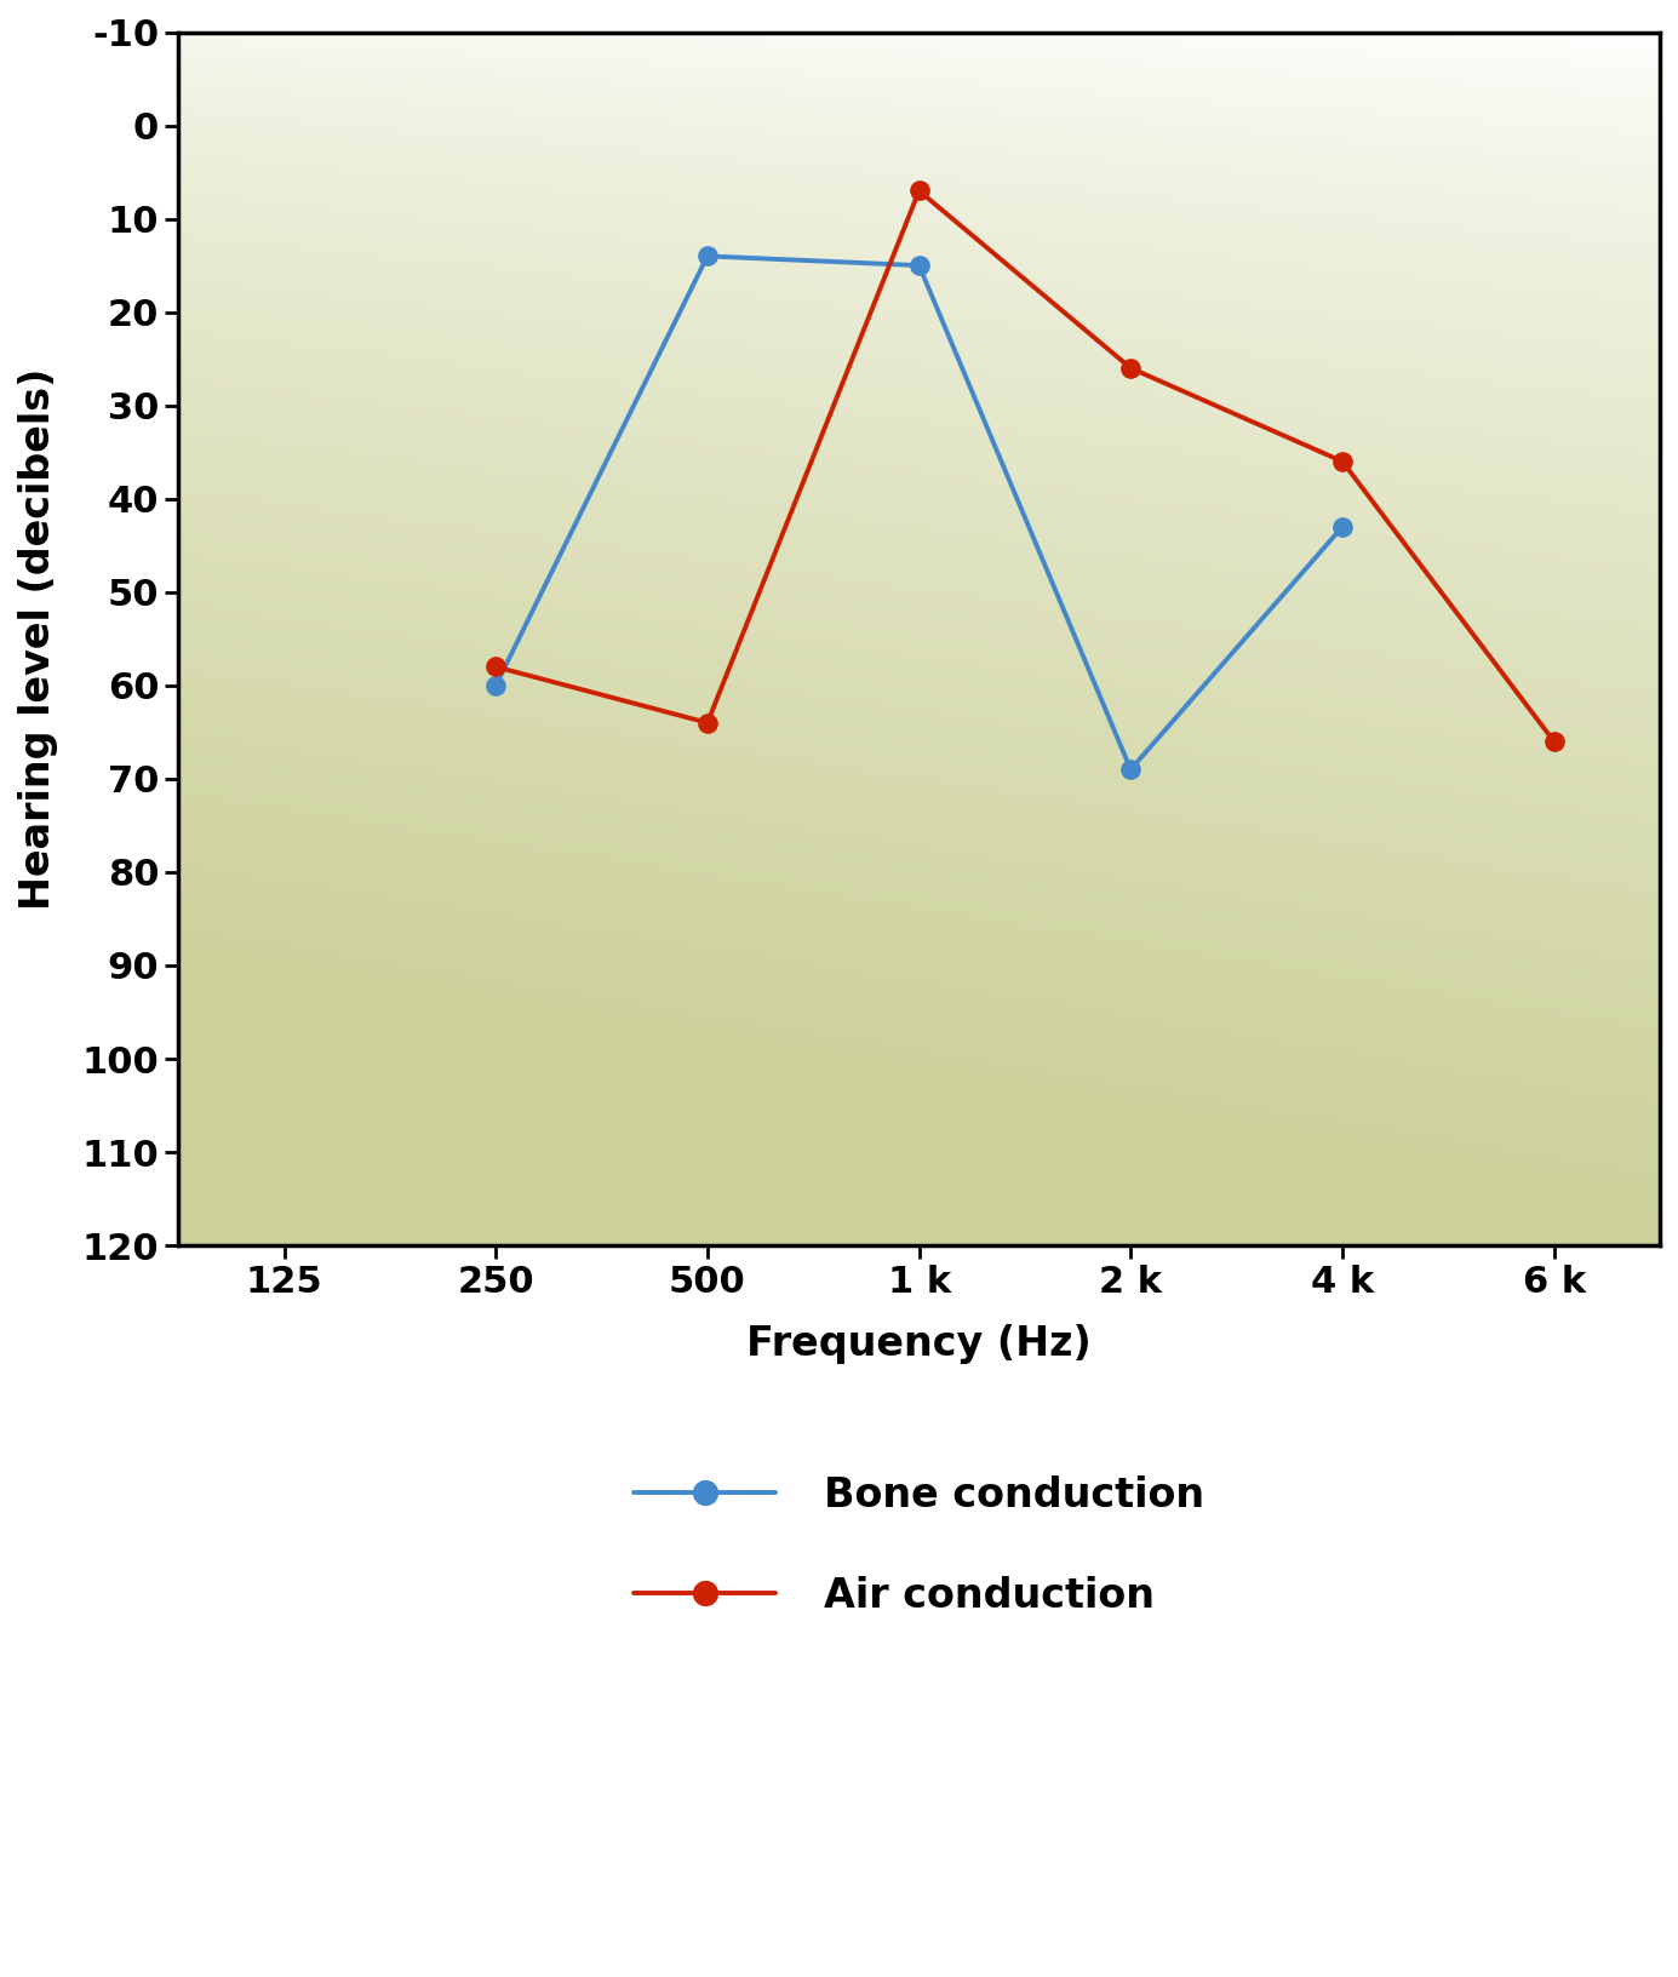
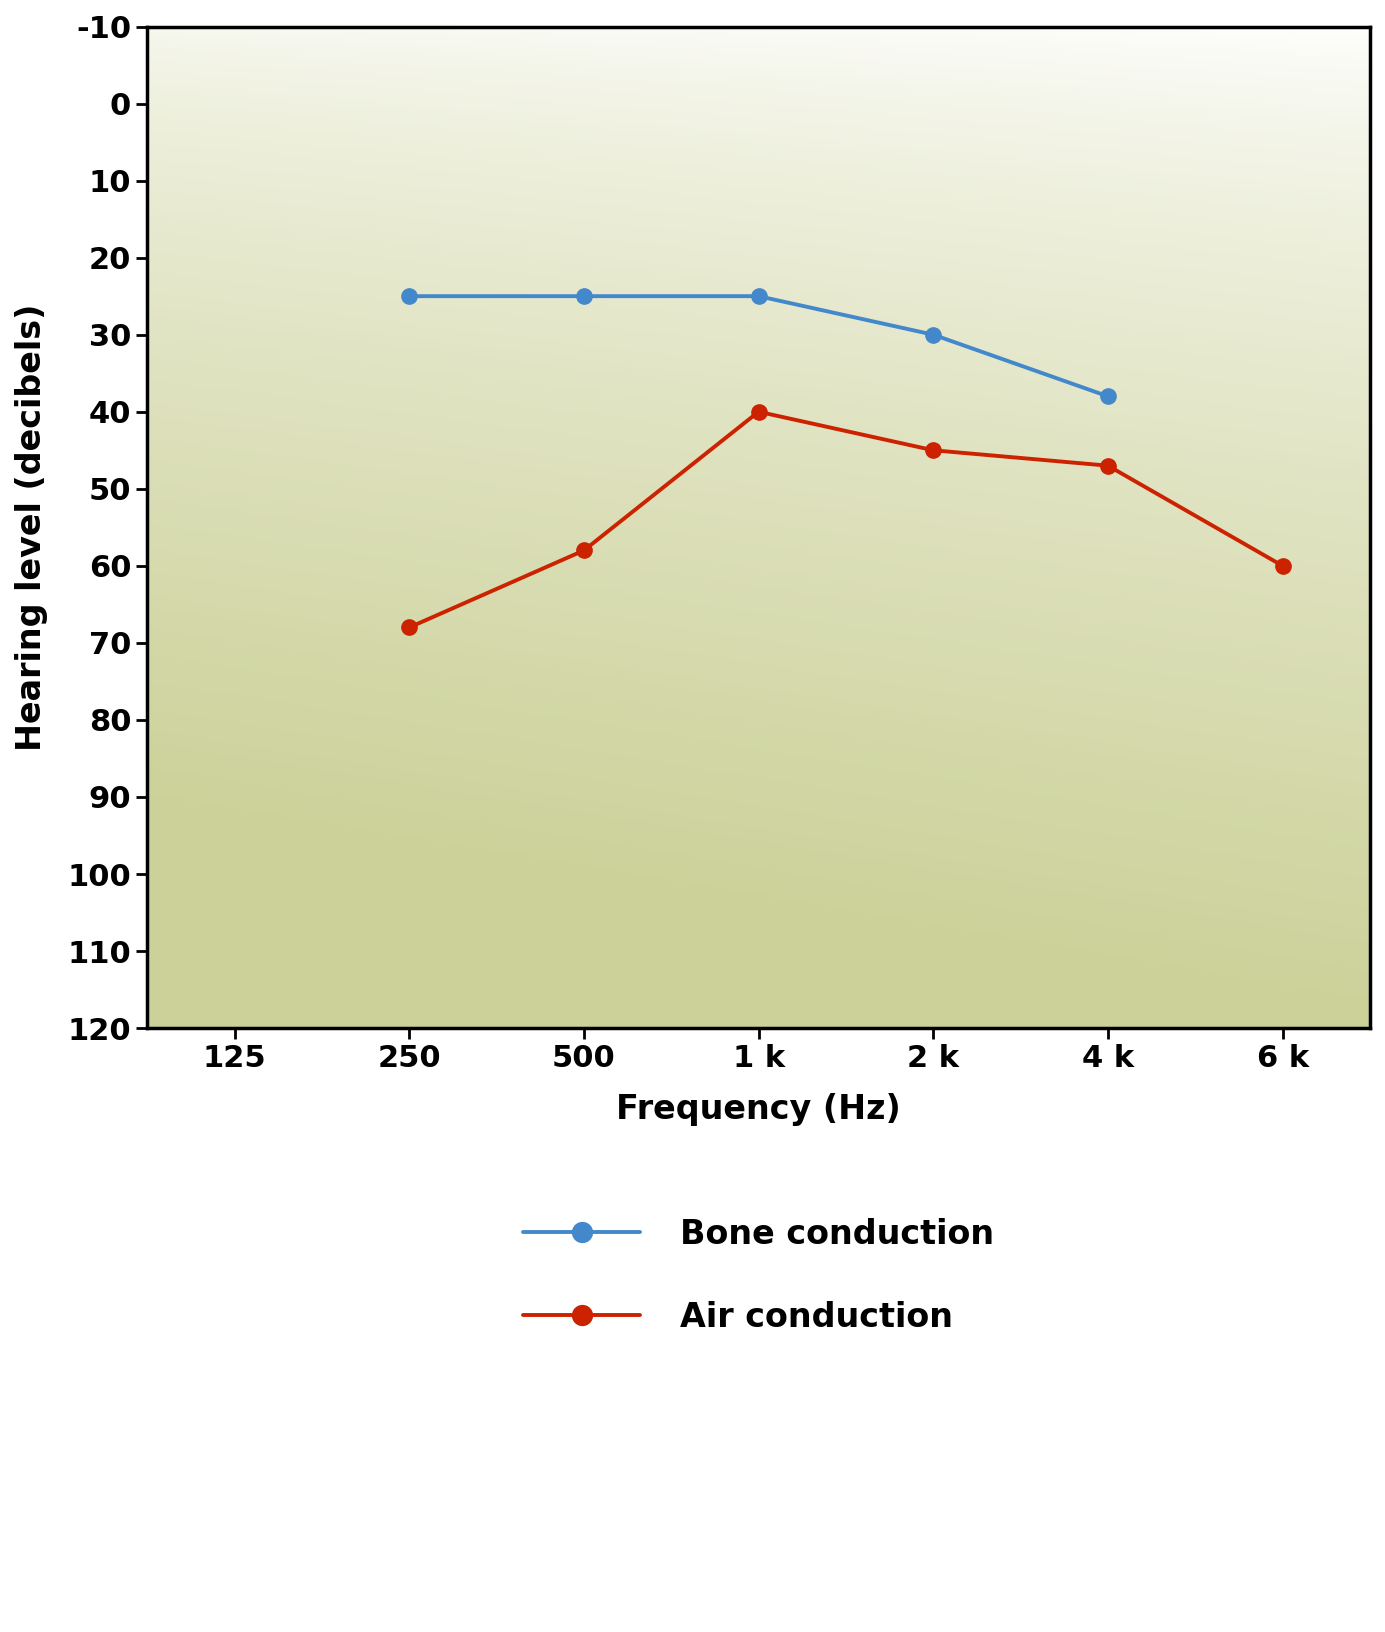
Bone conduction/250: 60 -> 25
Air conduction/250: 58 -> 68
Bone conduction/500: 14 -> 25
Air conduction/500: 64 -> 58
Bone conduction/1 k: 15 -> 25
Air conduction/1 k: 7 -> 40
Bone conduction/2 k: 69 -> 30
Air conduction/2 k: 26 -> 45
Bone conduction/4 k: 43 -> 38
Air conduction/4 k: 36 -> 47
Air conduction/6 k: 66 -> 60
